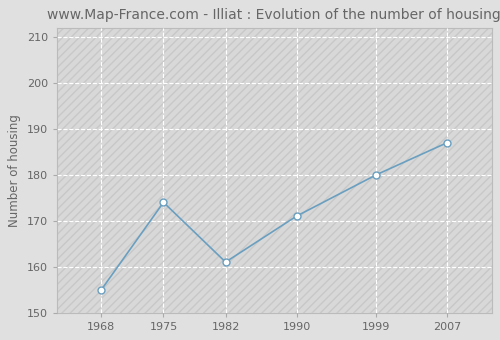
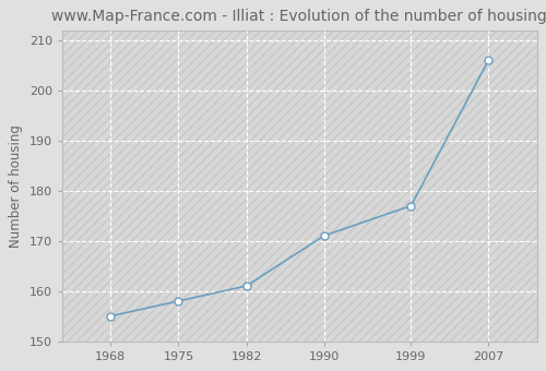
1975: 174 -> 158
1999: 180 -> 177
2007: 187 -> 206
